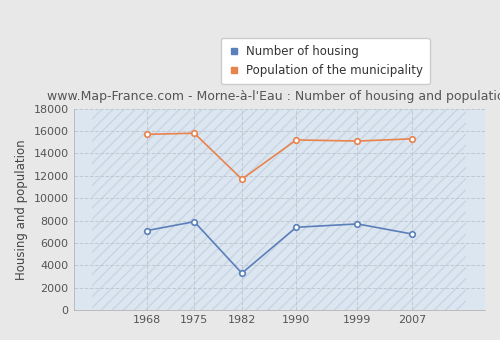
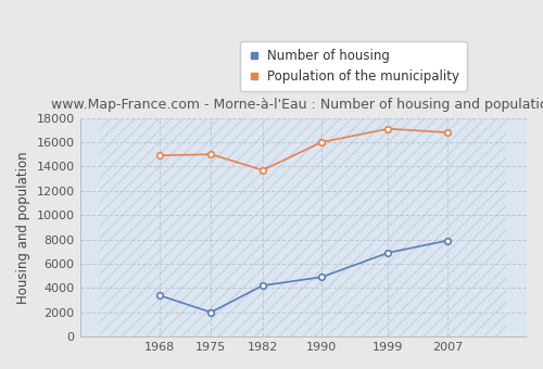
Number of housing/1968: 7100 -> 3400
Population of the municipality/1968: 15700 -> 14900
Number of housing/1975: 7900 -> 2000
Population of the municipality/1975: 15800 -> 15000
Number of housing/1982: 3300 -> 4200
Population of the municipality/1982: 11700 -> 13700
Number of housing/1990: 7400 -> 4900
Population of the municipality/1990: 15200 -> 16000
Number of housing/1999: 7700 -> 6900
Population of the municipality/1999: 15100 -> 17100
Number of housing/2007: 6800 -> 7900
Population of the municipality/2007: 15300 -> 16800
